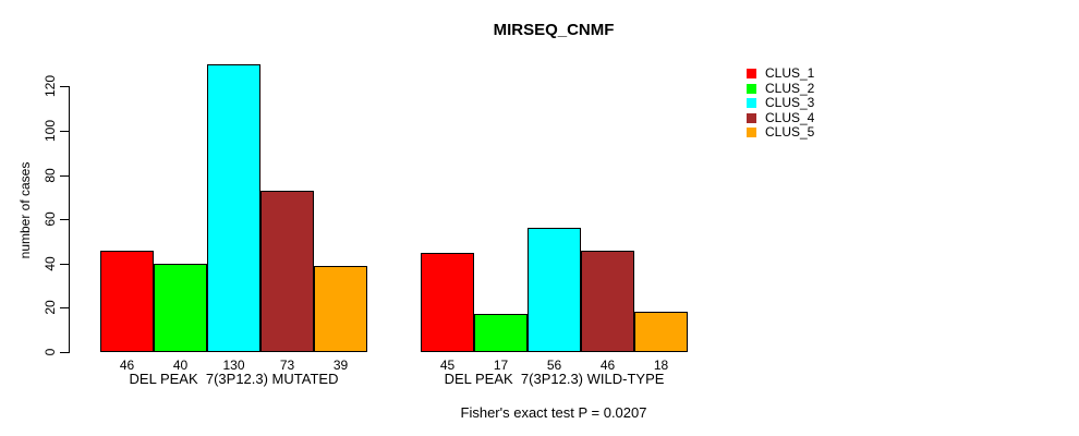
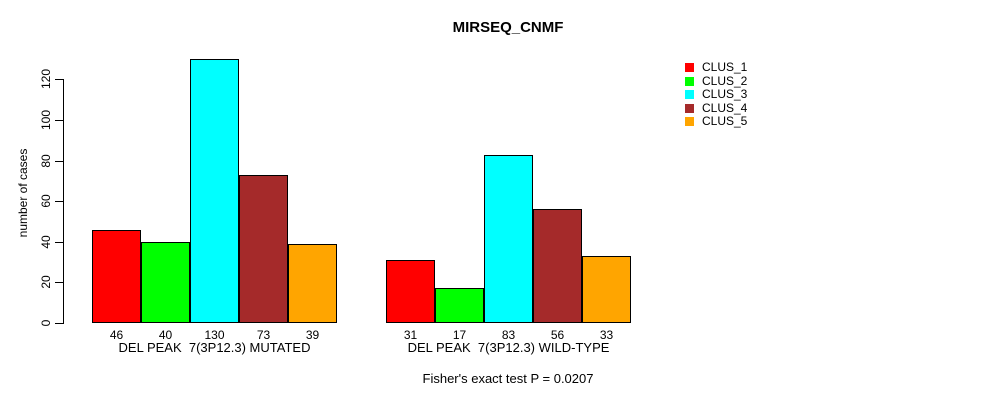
CLUS_1/DEL PEAK 7(3P12.3) WILD-TYPE: 45 -> 31
CLUS_3/DEL PEAK 7(3P12.3) WILD-TYPE: 56 -> 83
CLUS_4/DEL PEAK 7(3P12.3) WILD-TYPE: 46 -> 56
CLUS_5/DEL PEAK 7(3P12.3) WILD-TYPE: 18 -> 33
